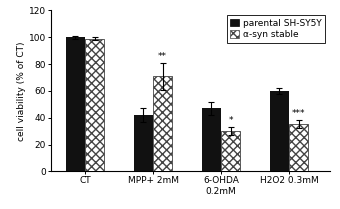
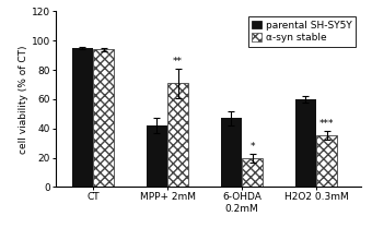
parental SH-SY5Y/CT: 100 -> 95
α-syn stable/CT: 99 -> 94
α-syn stable/6-OHDA 0.2mM: 30 -> 20
